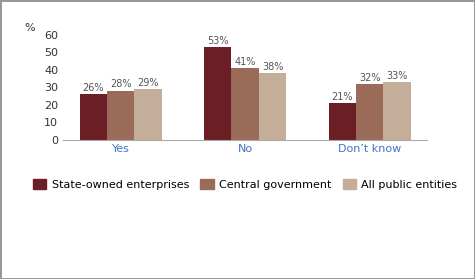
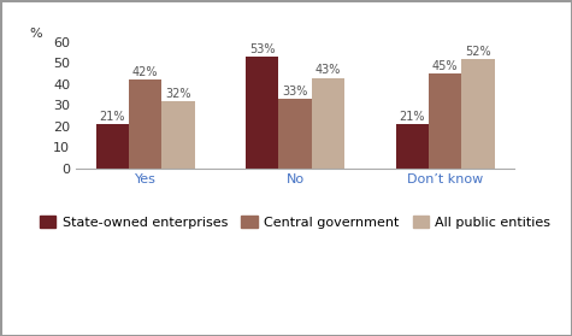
State-owned enterprises/Yes: 26% -> 21%
Central government/Yes: 28% -> 42%
All public entities/Yes: 29% -> 32%
Central government/No: 41% -> 33%
All public entities/No: 38% -> 43%
Central government/Don’t know: 32% -> 45%
All public entities/Don’t know: 33% -> 52%
